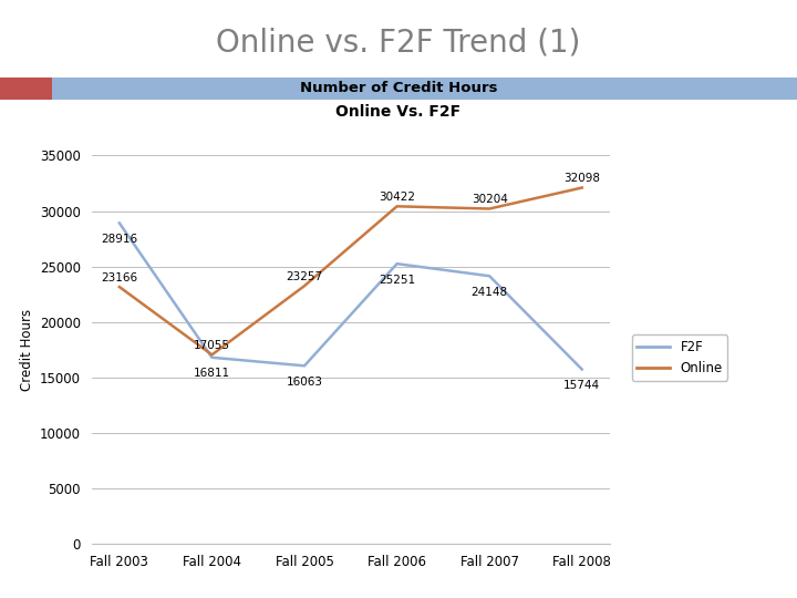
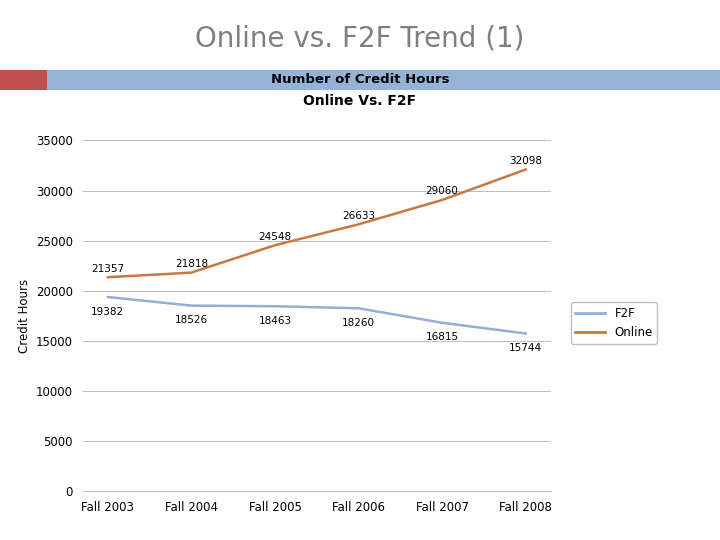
F2F/Fall 2003: 28916 -> 19382
Online/Fall 2003: 23166 -> 21357
F2F/Fall 2004: 16811 -> 18526
Online/Fall 2004: 17055 -> 21818
F2F/Fall 2005: 16063 -> 18463
Online/Fall 2005: 23257 -> 24548
F2F/Fall 2006: 25251 -> 18260
Online/Fall 2006: 30422 -> 26633
F2F/Fall 2007: 24148 -> 16815
Online/Fall 2007: 30204 -> 29060
